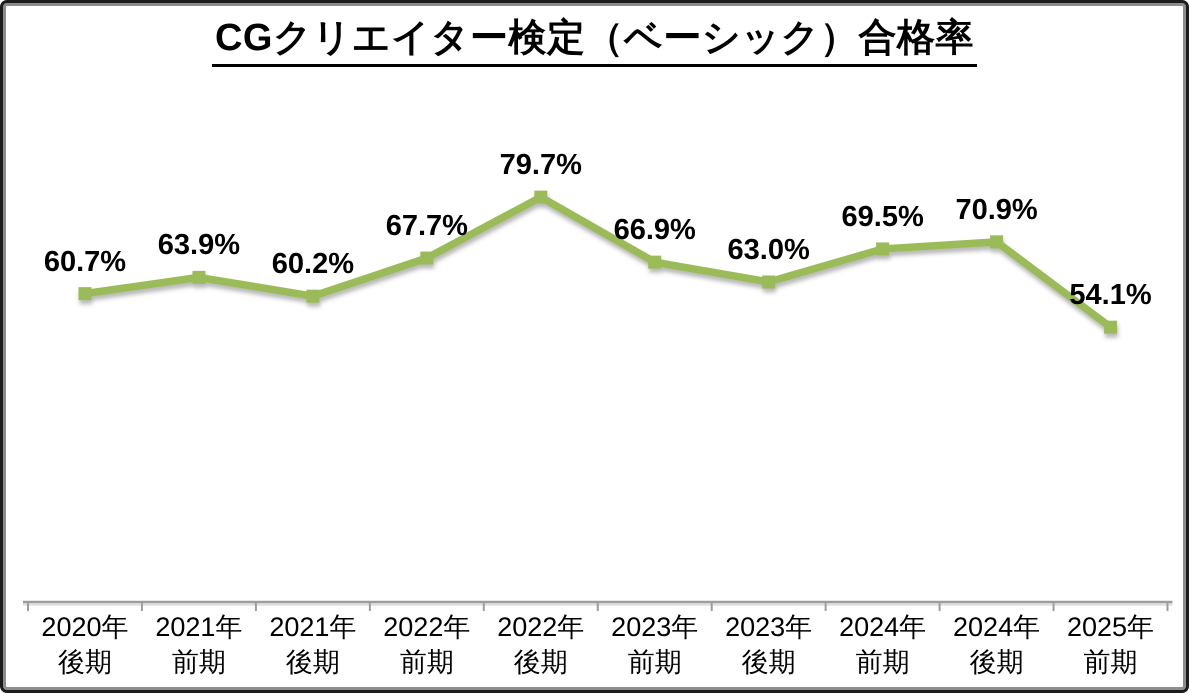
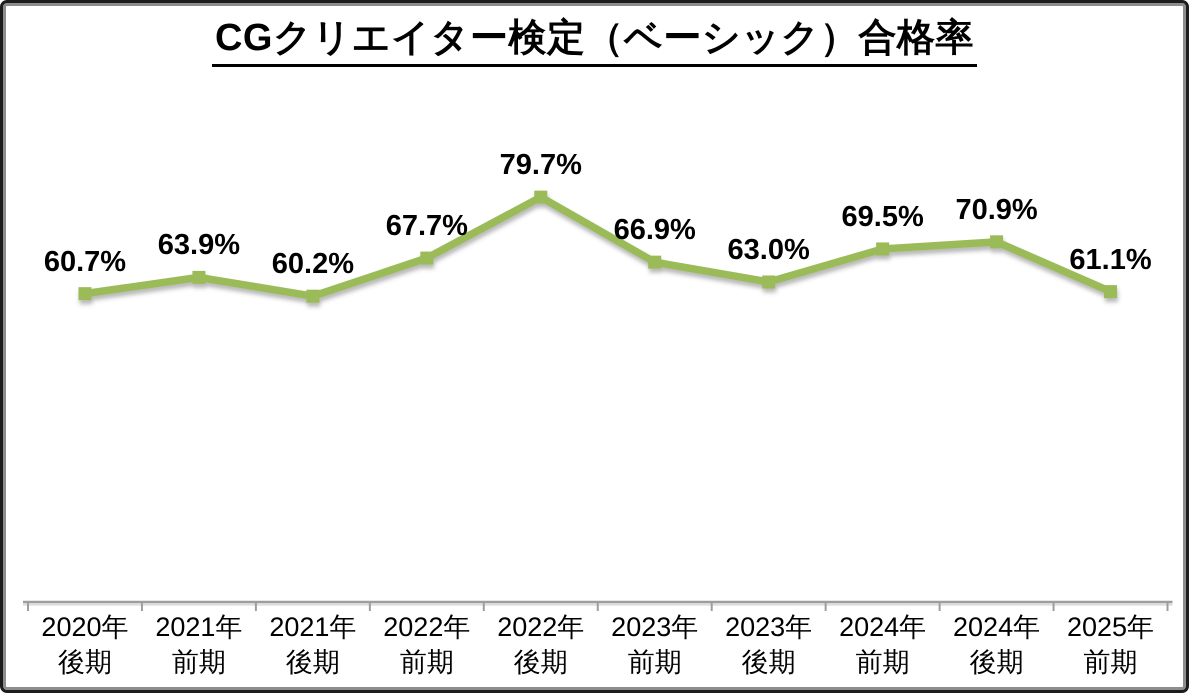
2025年前期: 54.1% -> 61.1%
